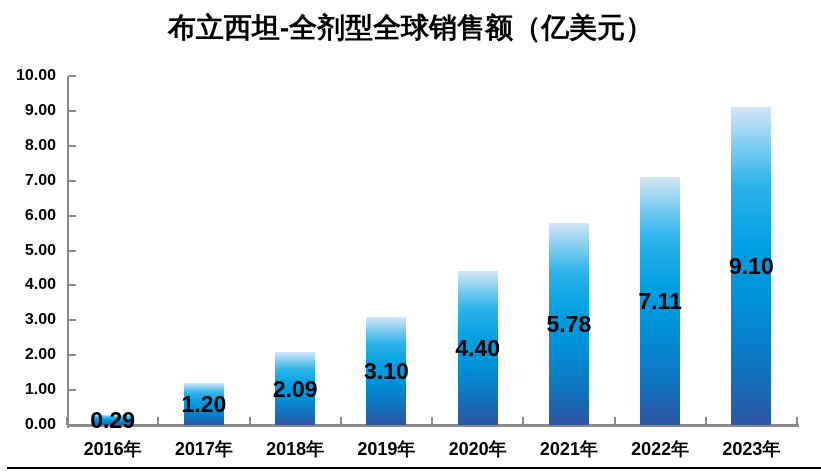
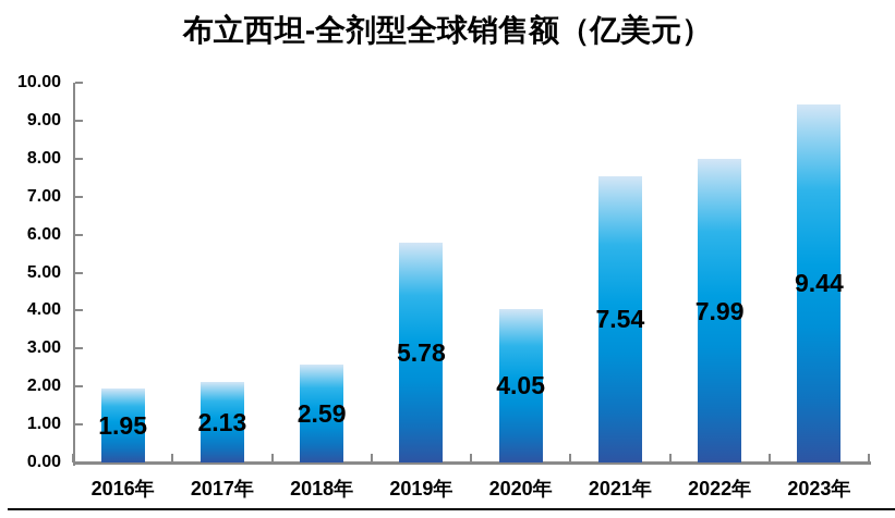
2016年: 0.29 -> 1.95
2017年: 1.20 -> 2.13
2018年: 2.09 -> 2.59
2019年: 3.10 -> 5.78
2020年: 4.40 -> 4.05
2021年: 5.78 -> 7.54
2022年: 7.11 -> 7.99
2023年: 9.10 -> 9.44
